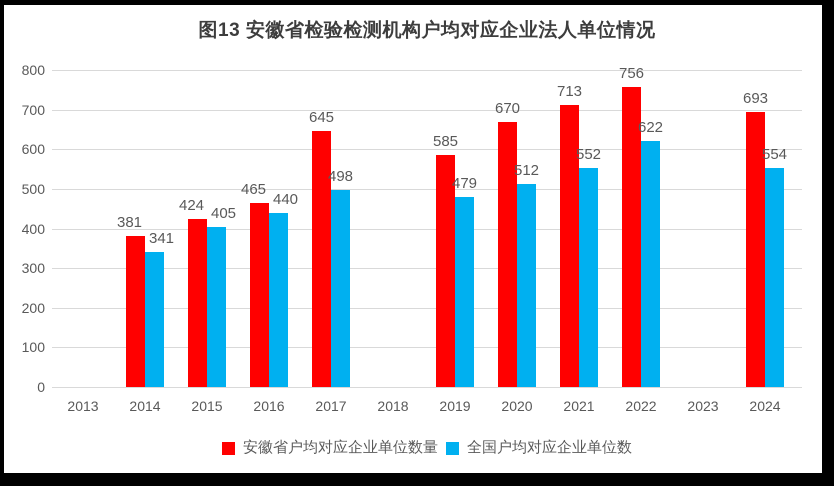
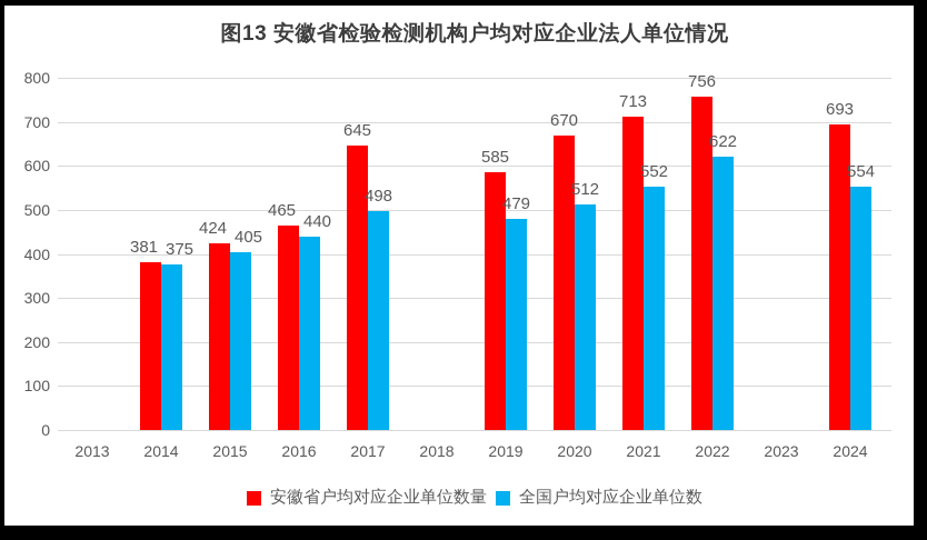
全国户均对应企业单位数/2014: 341 -> 375
